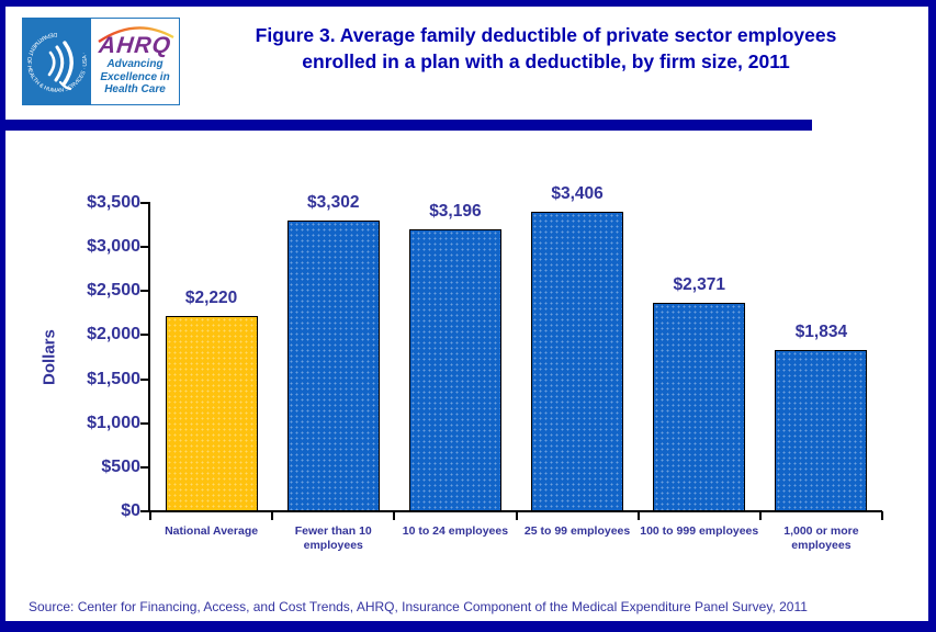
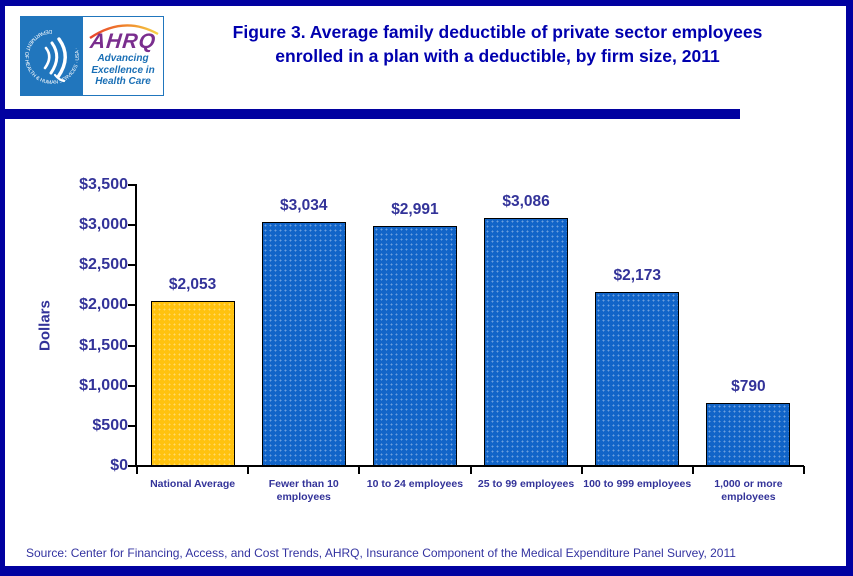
National Average: $2,220 -> $2,053
Fewer than 10 employees: $3,302 -> $3,034
10 to 24 employees: $3,196 -> $2,991
25 to 99 employees: $3,406 -> $3,086
100 to 999 employees: $2,371 -> $2,173
1,000 or more employees: $1,834 -> $790
